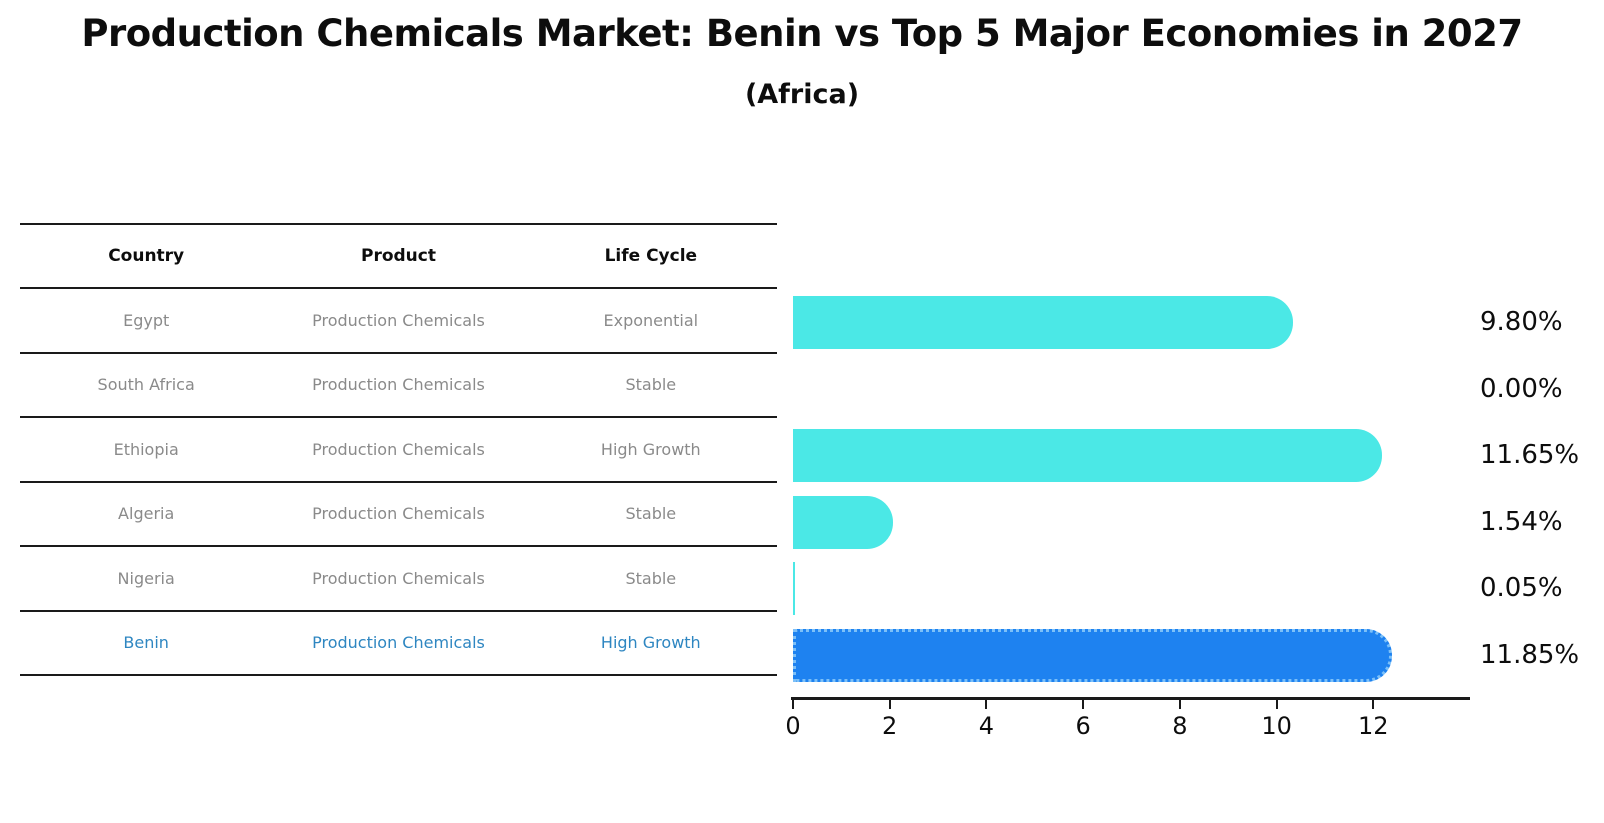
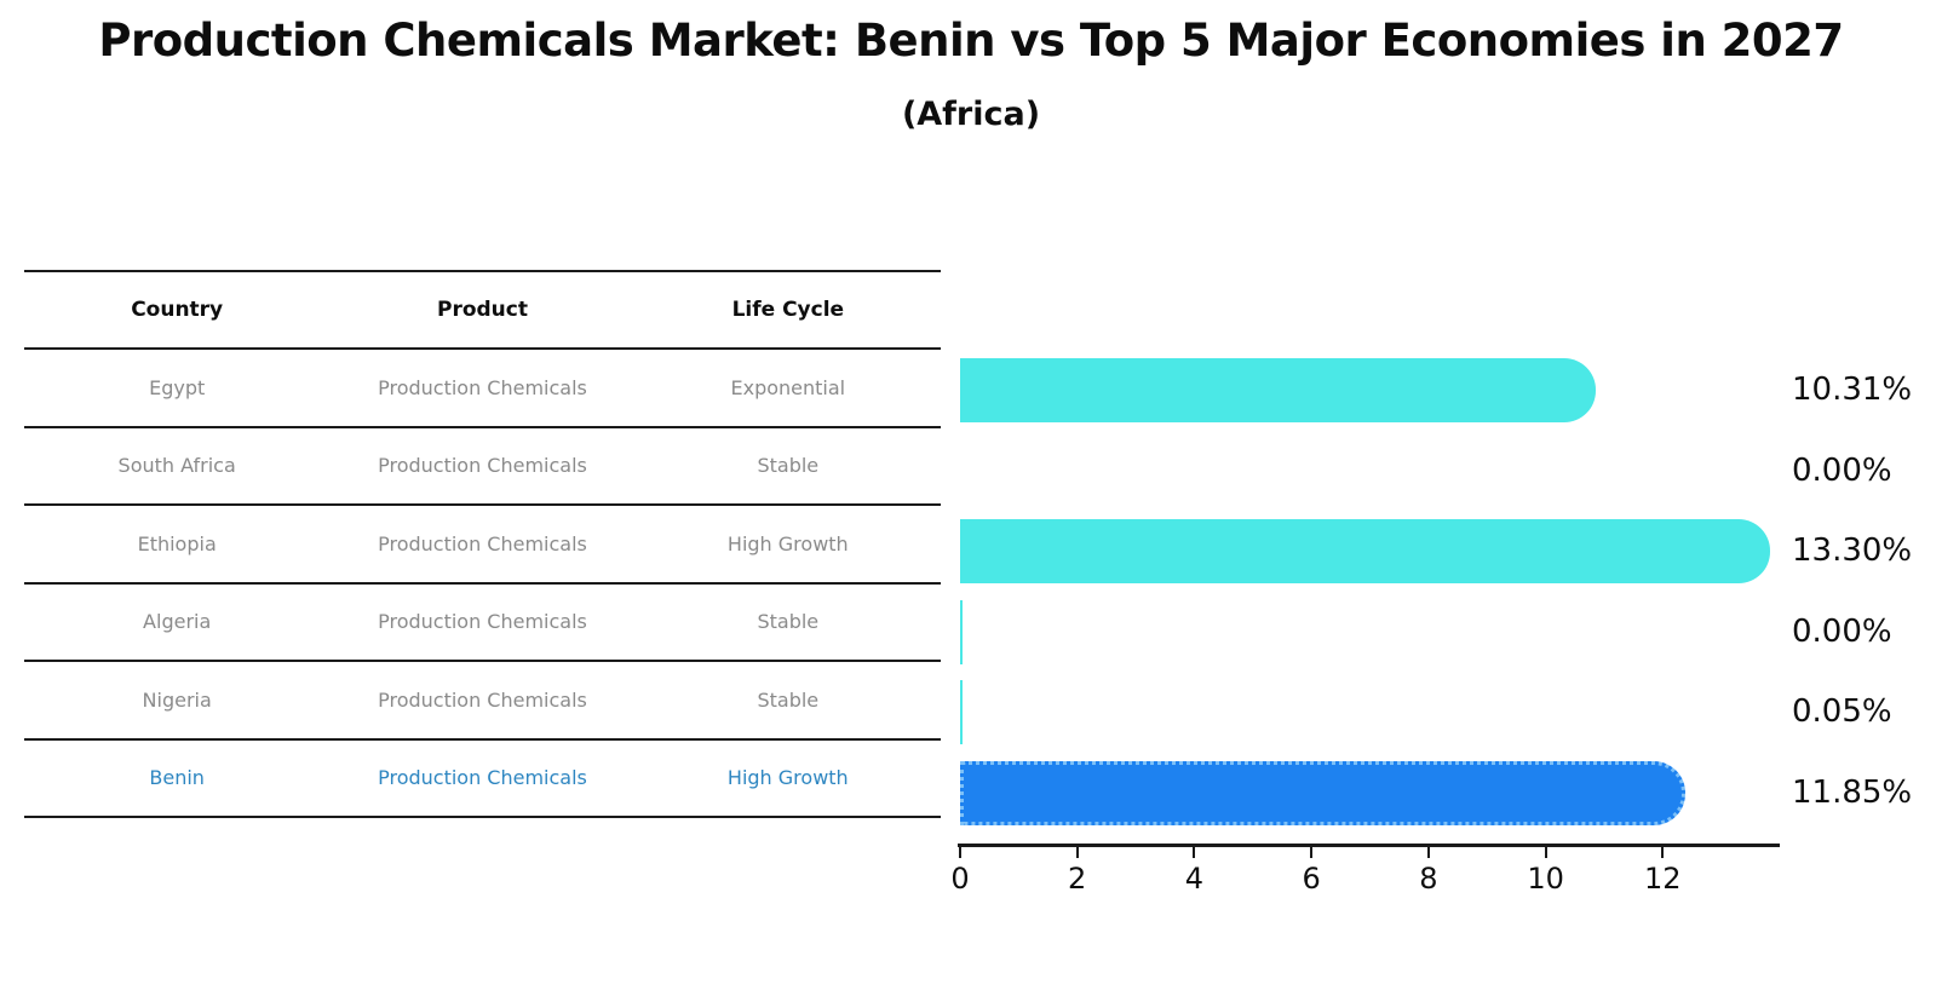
Egypt: 9.80% -> 10.31%
Ethiopia: 11.65% -> 13.30%
Algeria: 1.54% -> 0.00%
